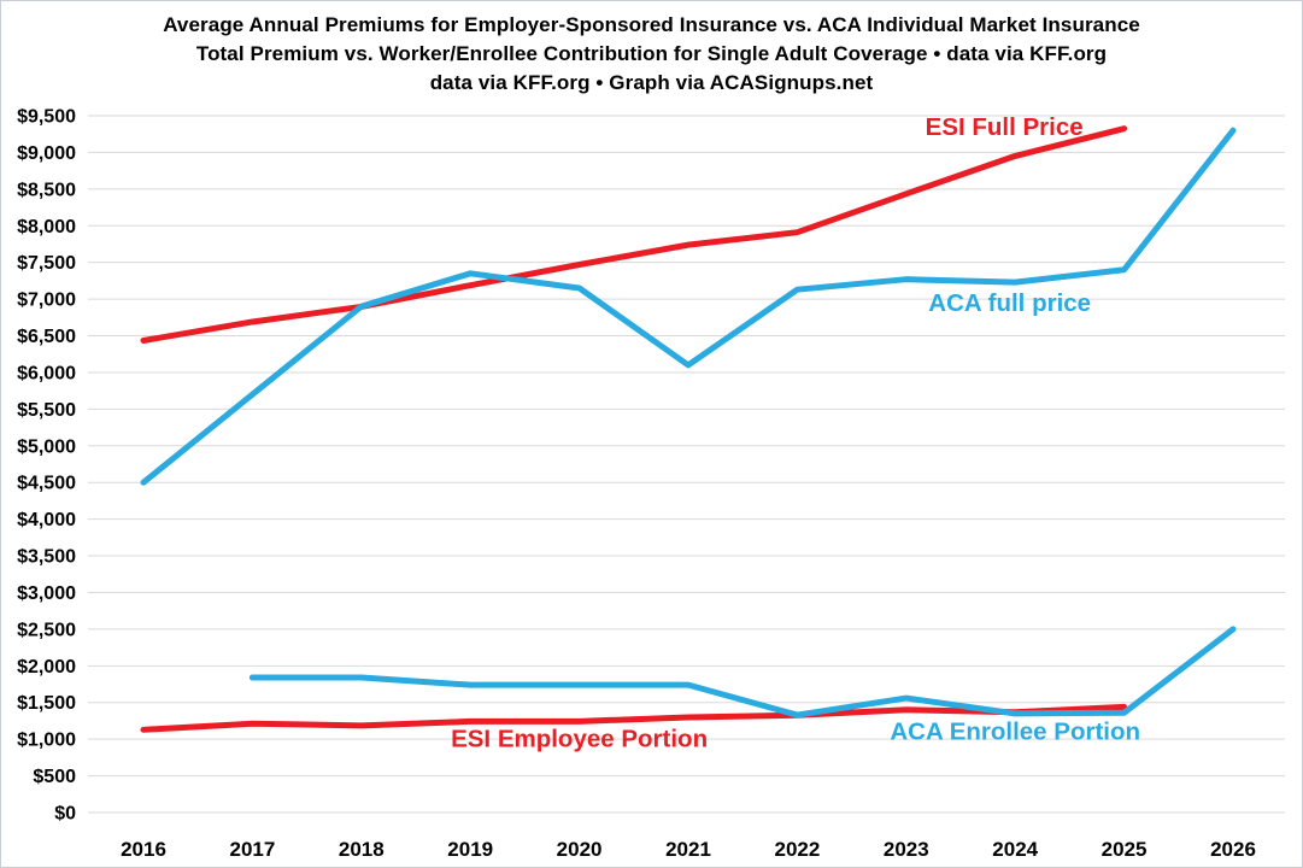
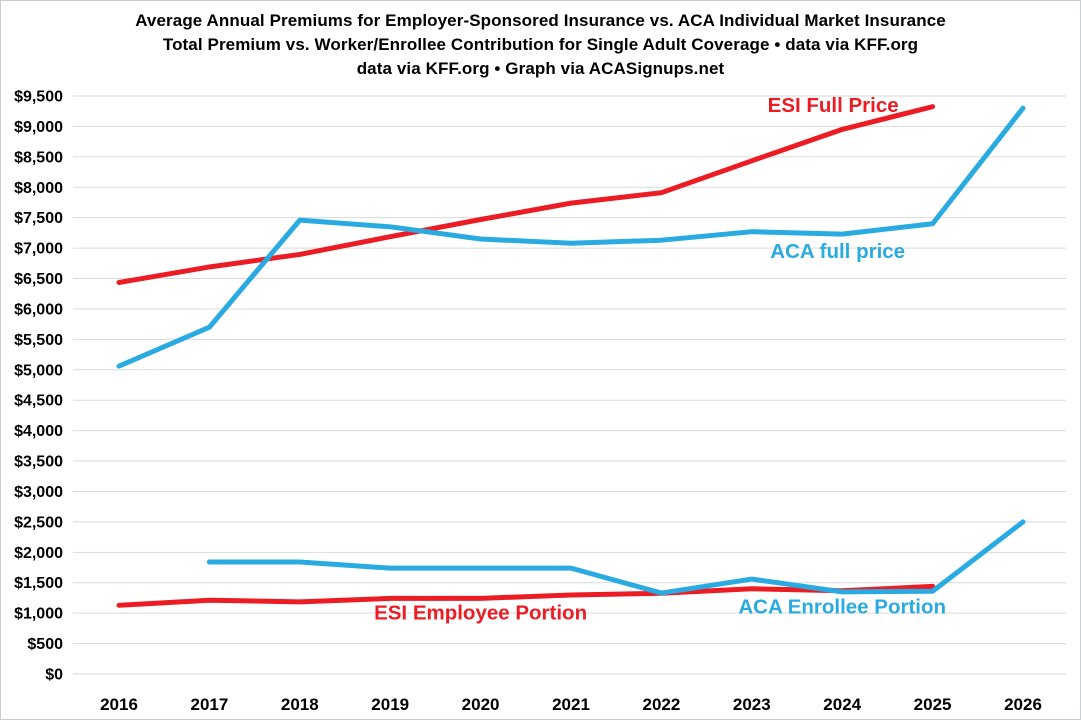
ACA full price/2016: $4500 -> $5100
ACA full price/2018: $6900 -> $7500
ACA full price/2021: $6100 -> $7100
